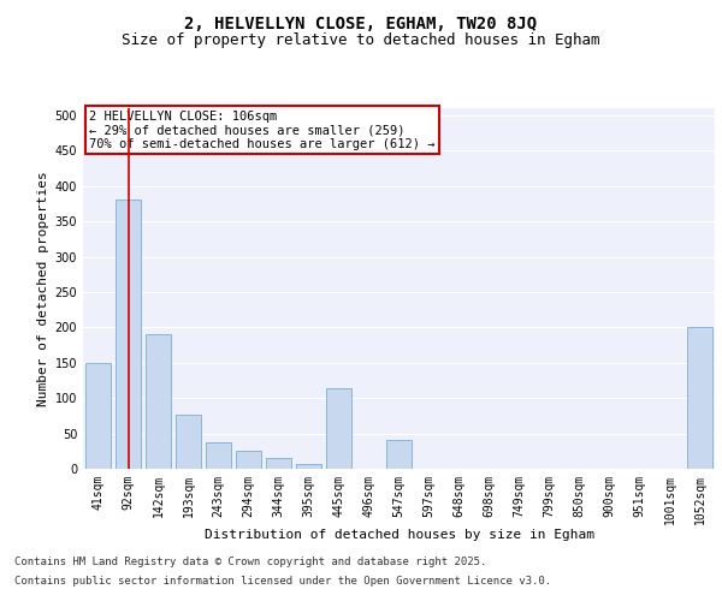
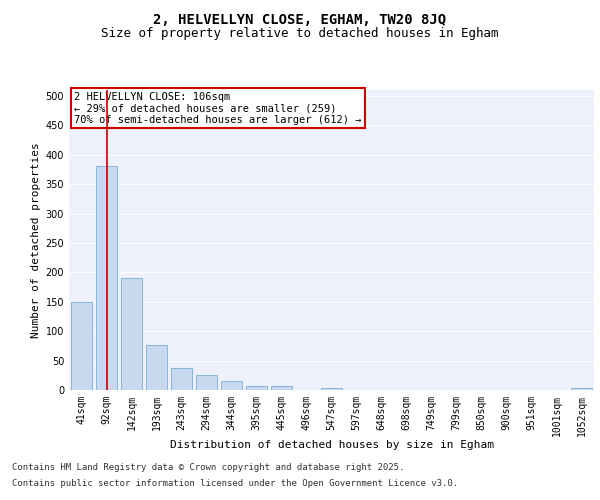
445sqm: 114 -> 6
547sqm: 40 -> 4
1052sqm: 200 -> 4
